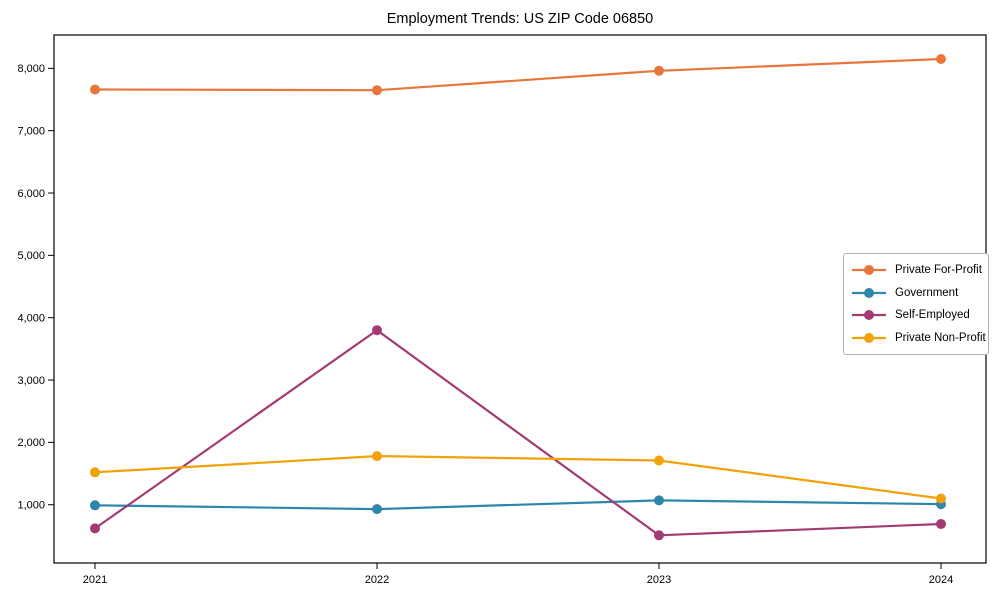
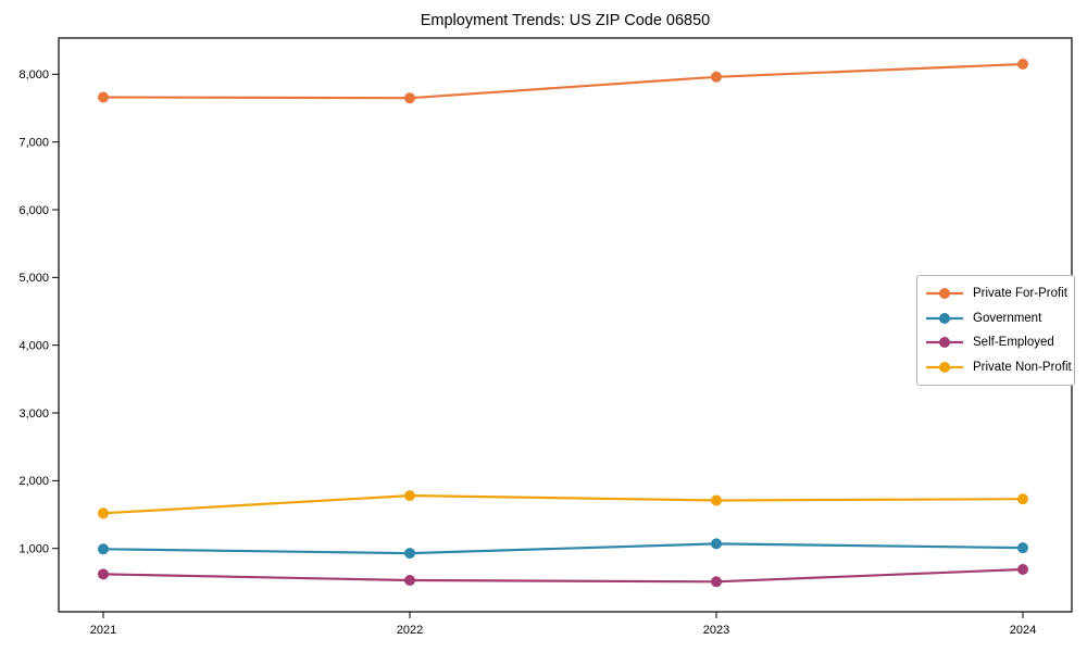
Self-Employed/2022: 3800 -> 500
Private Non-Profit/2024: 1100 -> 1700
